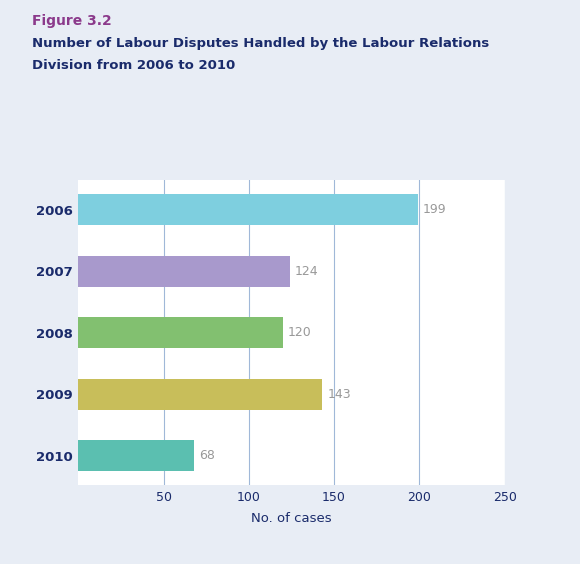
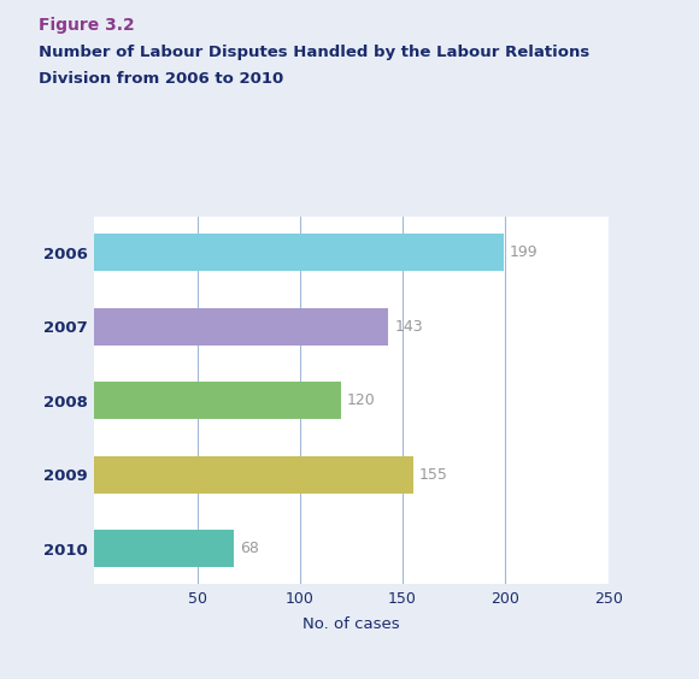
2007: 124 -> 143
2009: 143 -> 155
